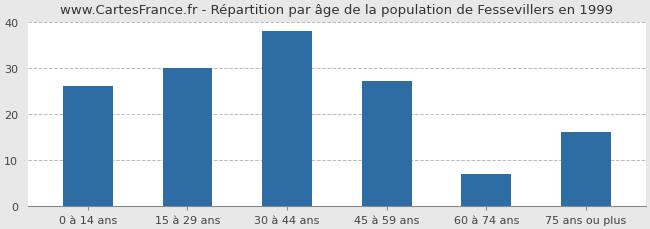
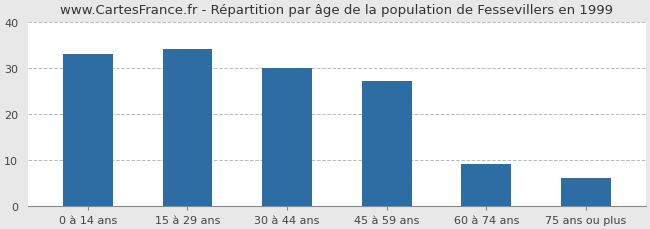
0 à 14 ans: 26 -> 33
15 à 29 ans: 30 -> 34
30 à 44 ans: 38 -> 30
60 à 74 ans: 7 -> 9
75 ans ou plus: 16 -> 6
